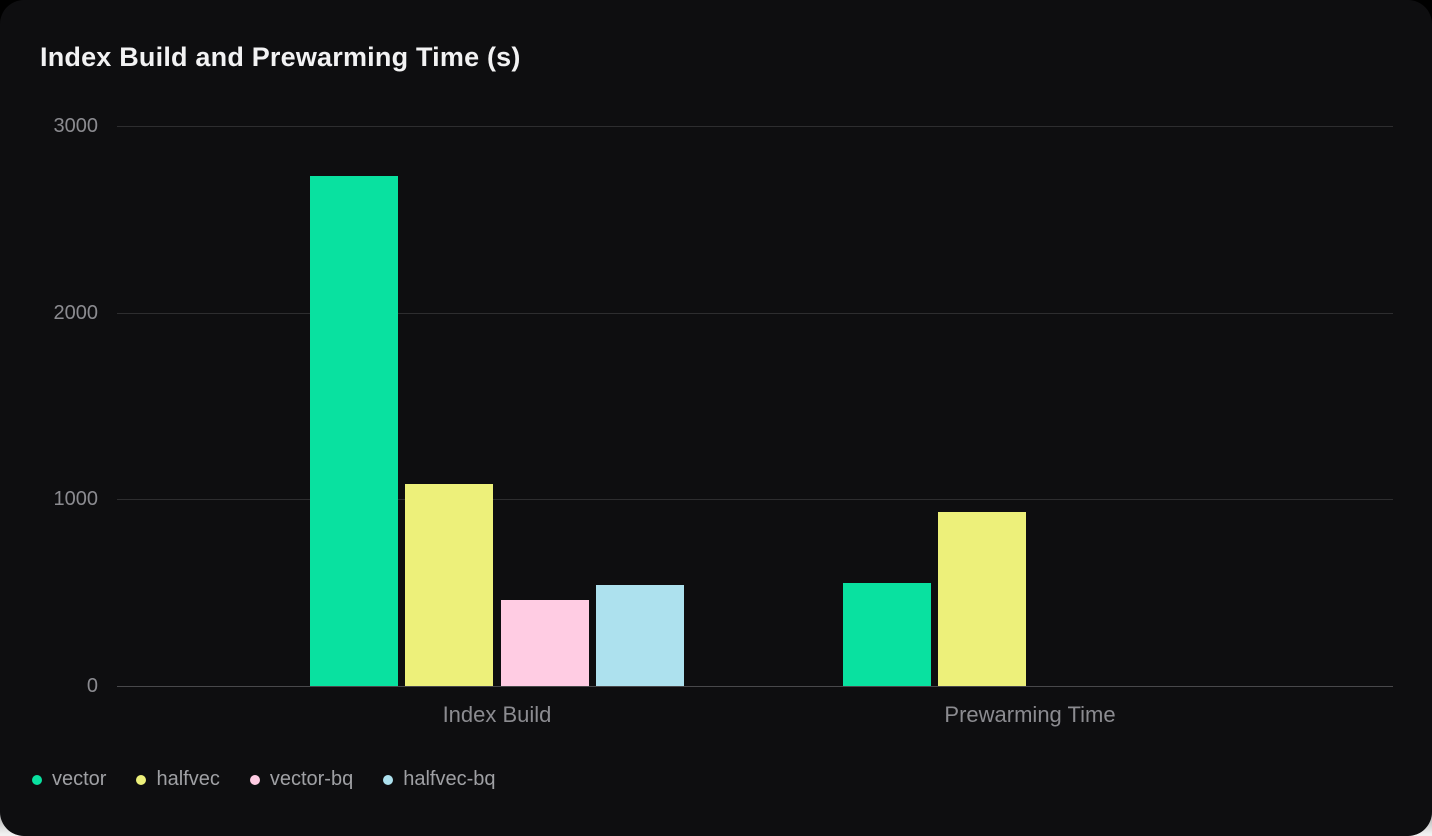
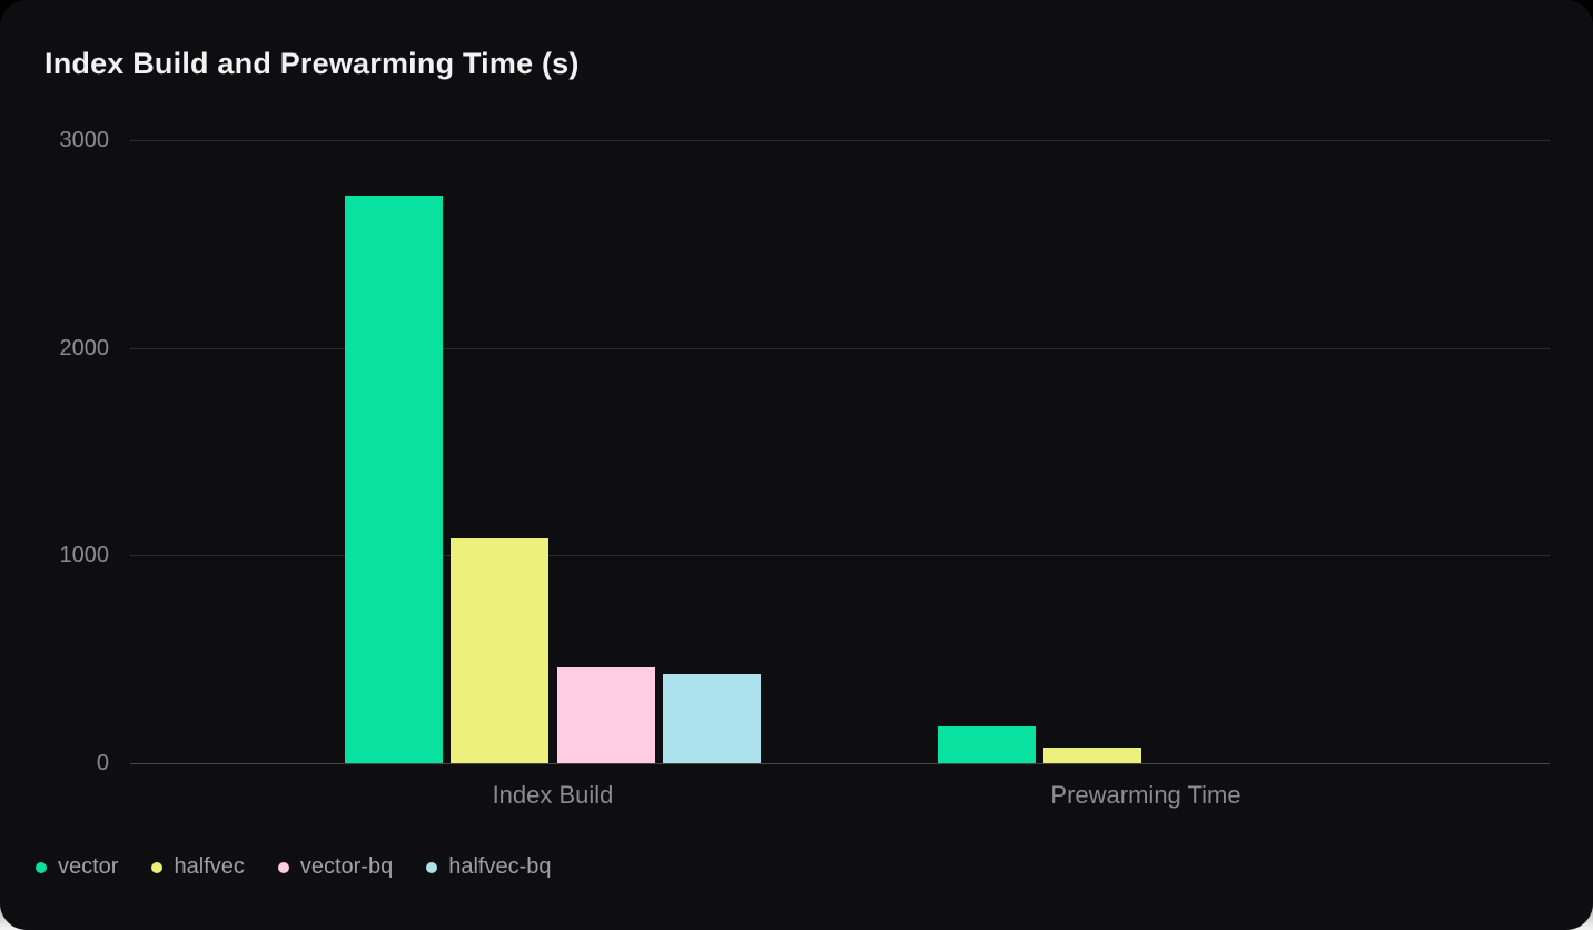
halfvec-bq/Index Build: 540 -> 430
vector/Prewarming Time: 550 -> 180
halfvec/Prewarming Time: 930 -> 80
